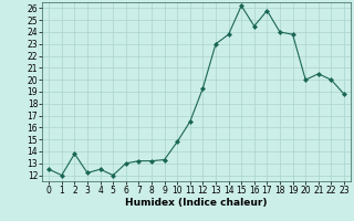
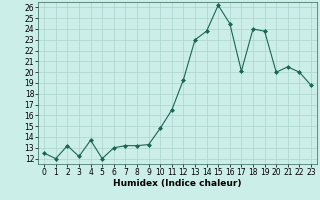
2: 13.8 -> 13.2
4: 12.5 -> 13.7
17: 25.8 -> 20.1
